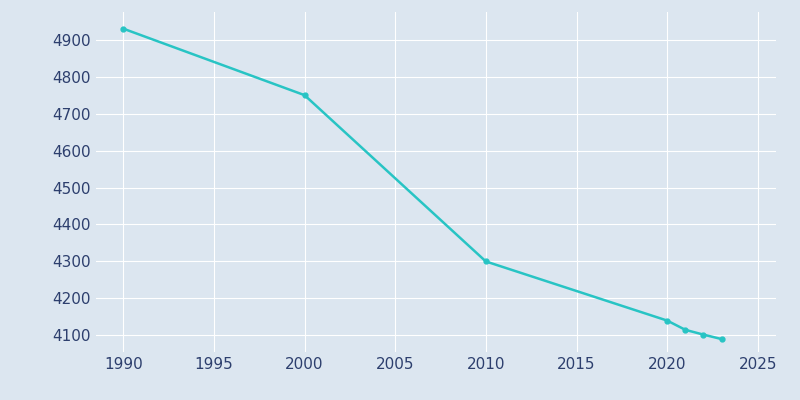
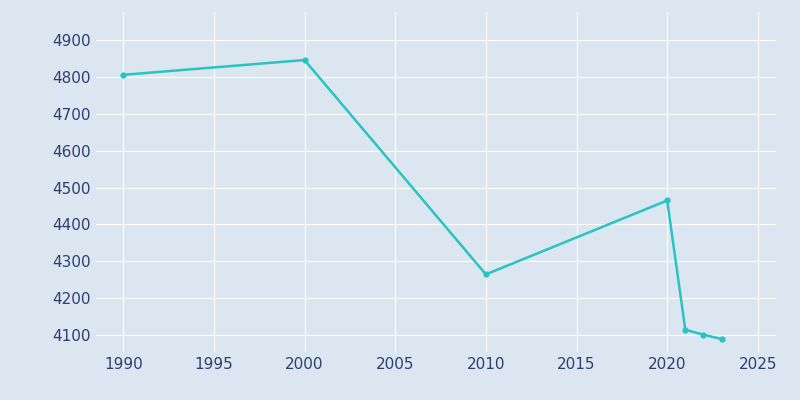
1990: 4930 -> 4805
2000: 4750 -> 4845
2010: 4300 -> 4265
2020: 4140 -> 4465
